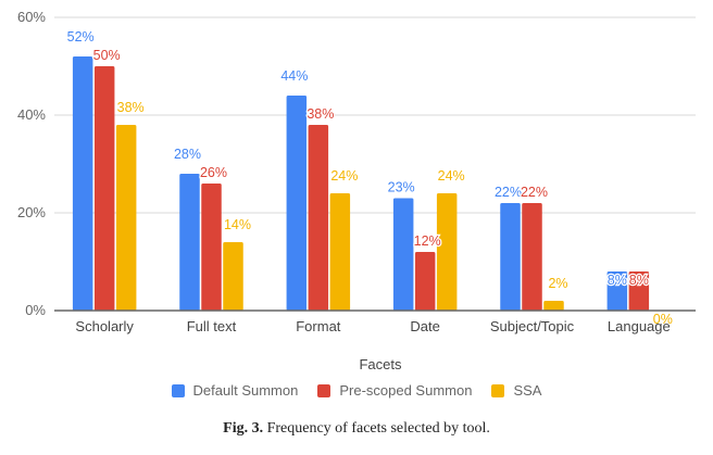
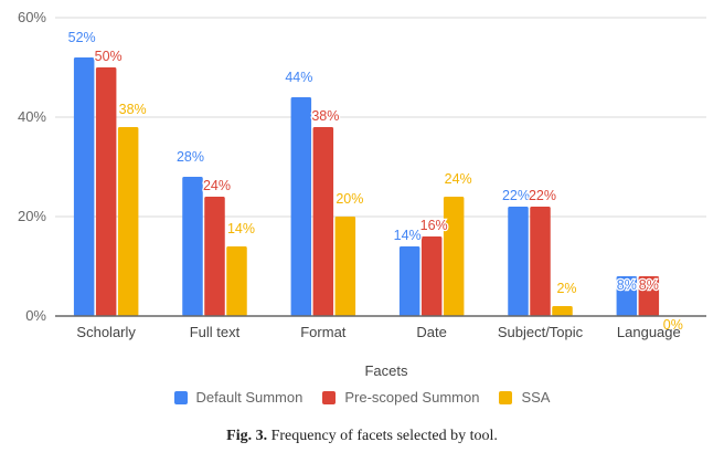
Pre-scoped Summon/Full text: 26% -> 24%
SSA/Format: 24% -> 20%
Default Summon/Date: 23% -> 14%
Pre-scoped Summon/Date: 12% -> 16%
